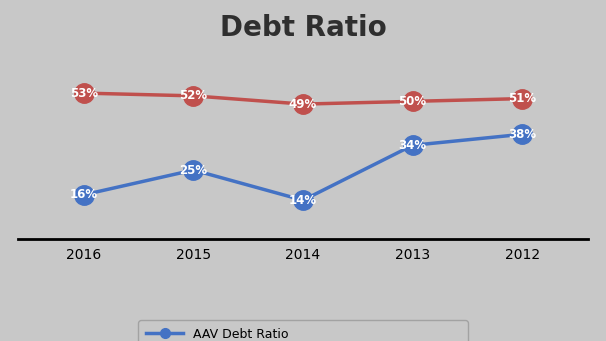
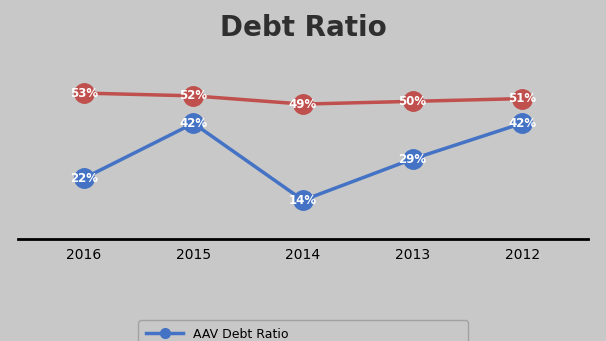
AAV Debt Ratio/2016: 16% -> 22%
AAV Debt Ratio/2015: 25% -> 42%
AAV Debt Ratio/2013: 34% -> 29%
AAV Debt Ratio/2012: 38% -> 42%
